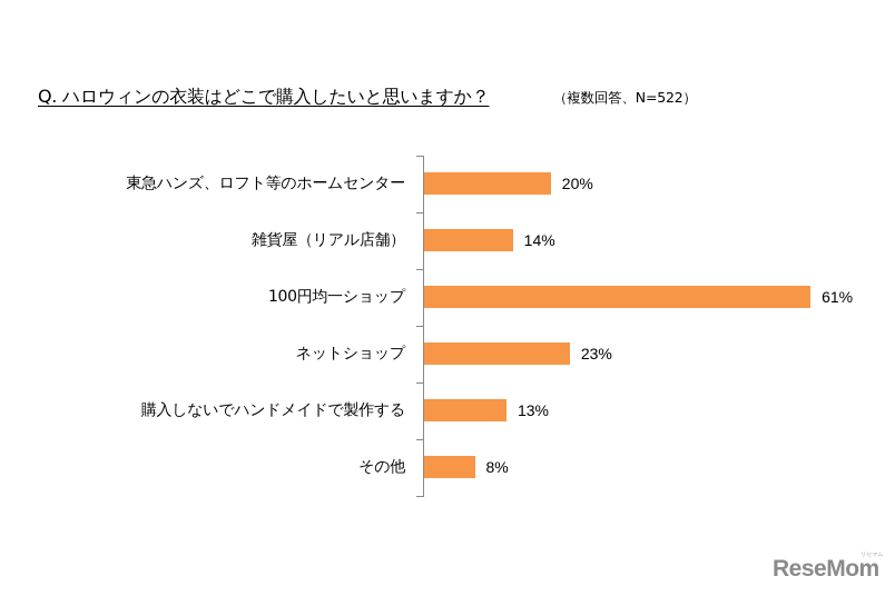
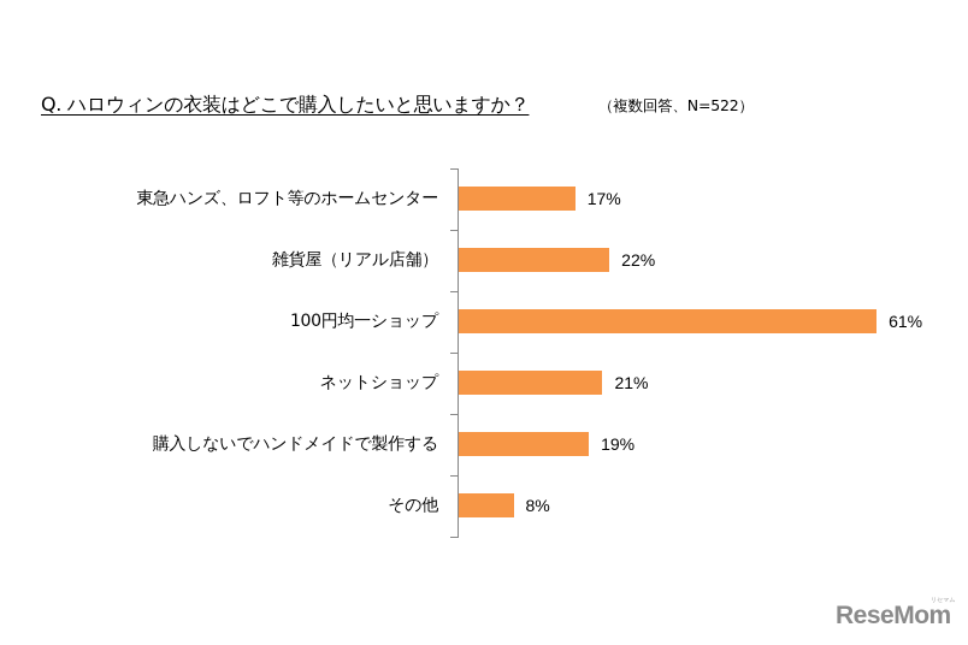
東急ハンズ、ロフト等のホームセンター: 20% -> 17%
雑貨屋（リアル店舗）: 14% -> 22%
ネットショップ: 23% -> 21%
購入しないでハンドメイドで製作する: 13% -> 19%
